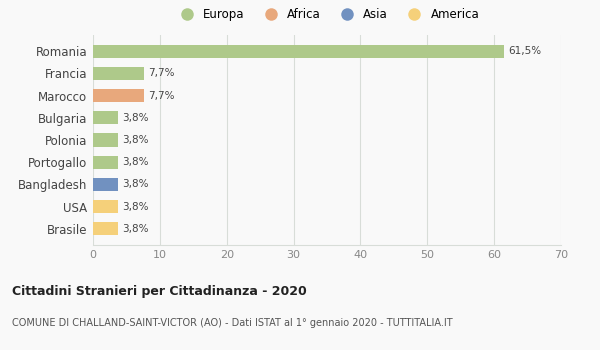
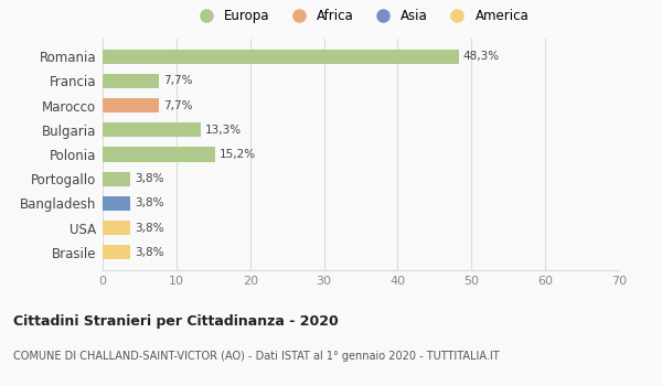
Romania: 61,5% -> 48,3%
Bulgaria: 3,8% -> 13,3%
Polonia: 3,8% -> 15,2%
